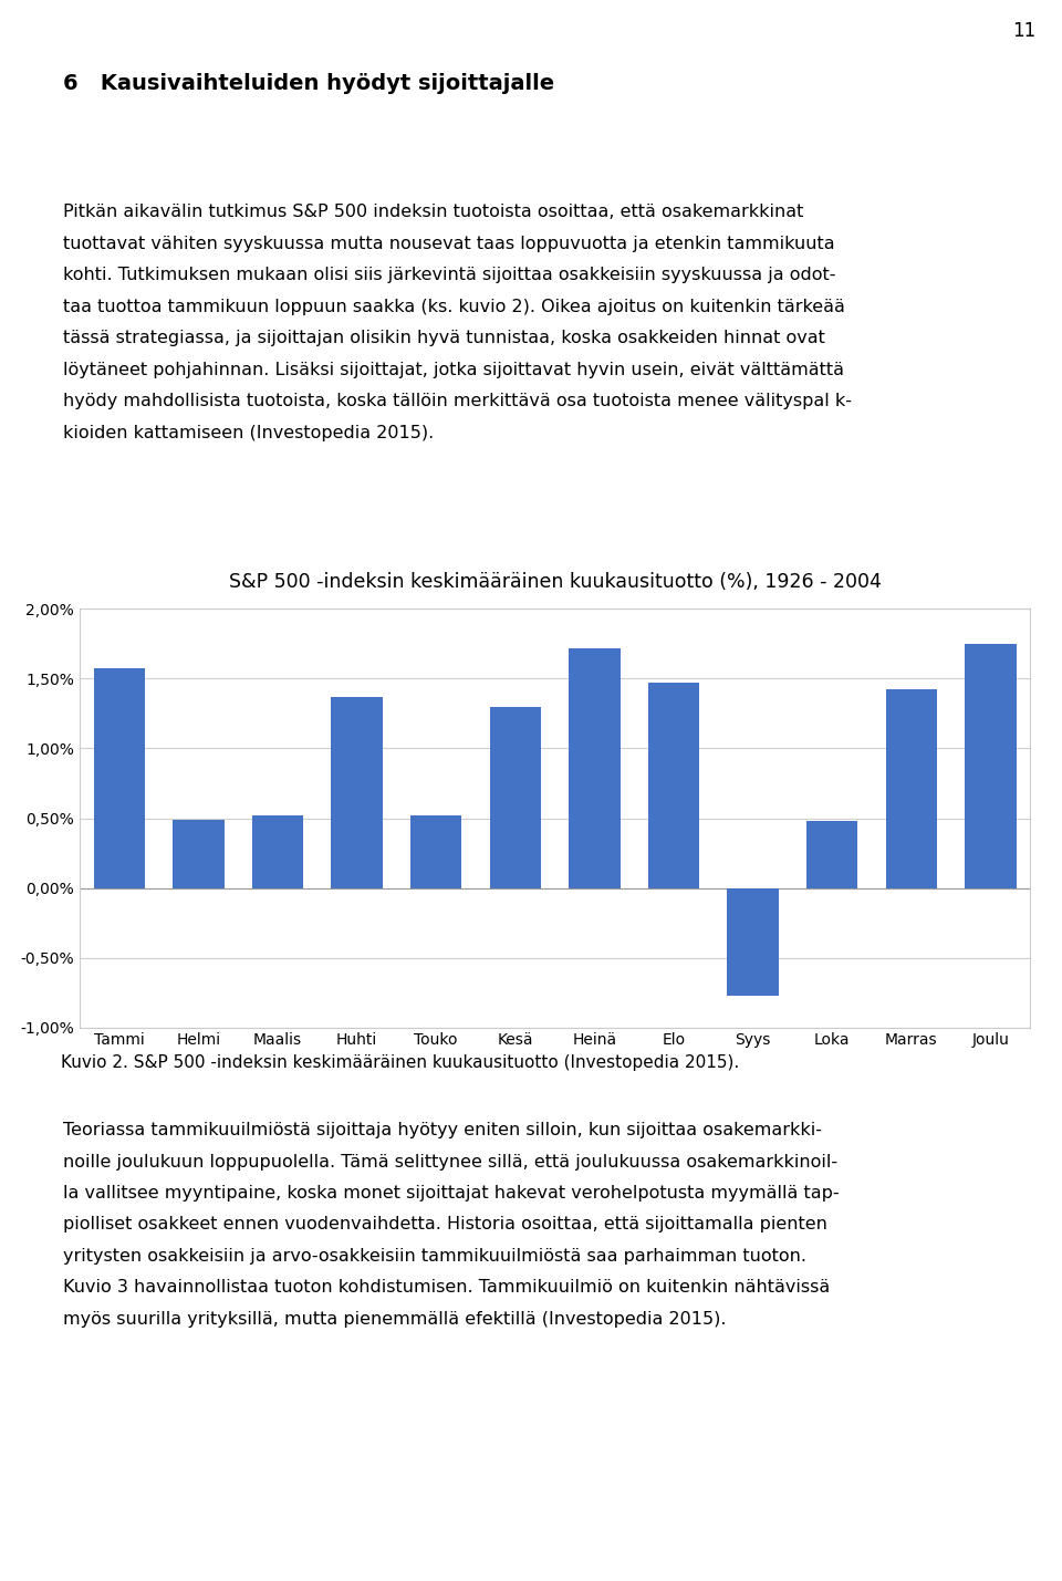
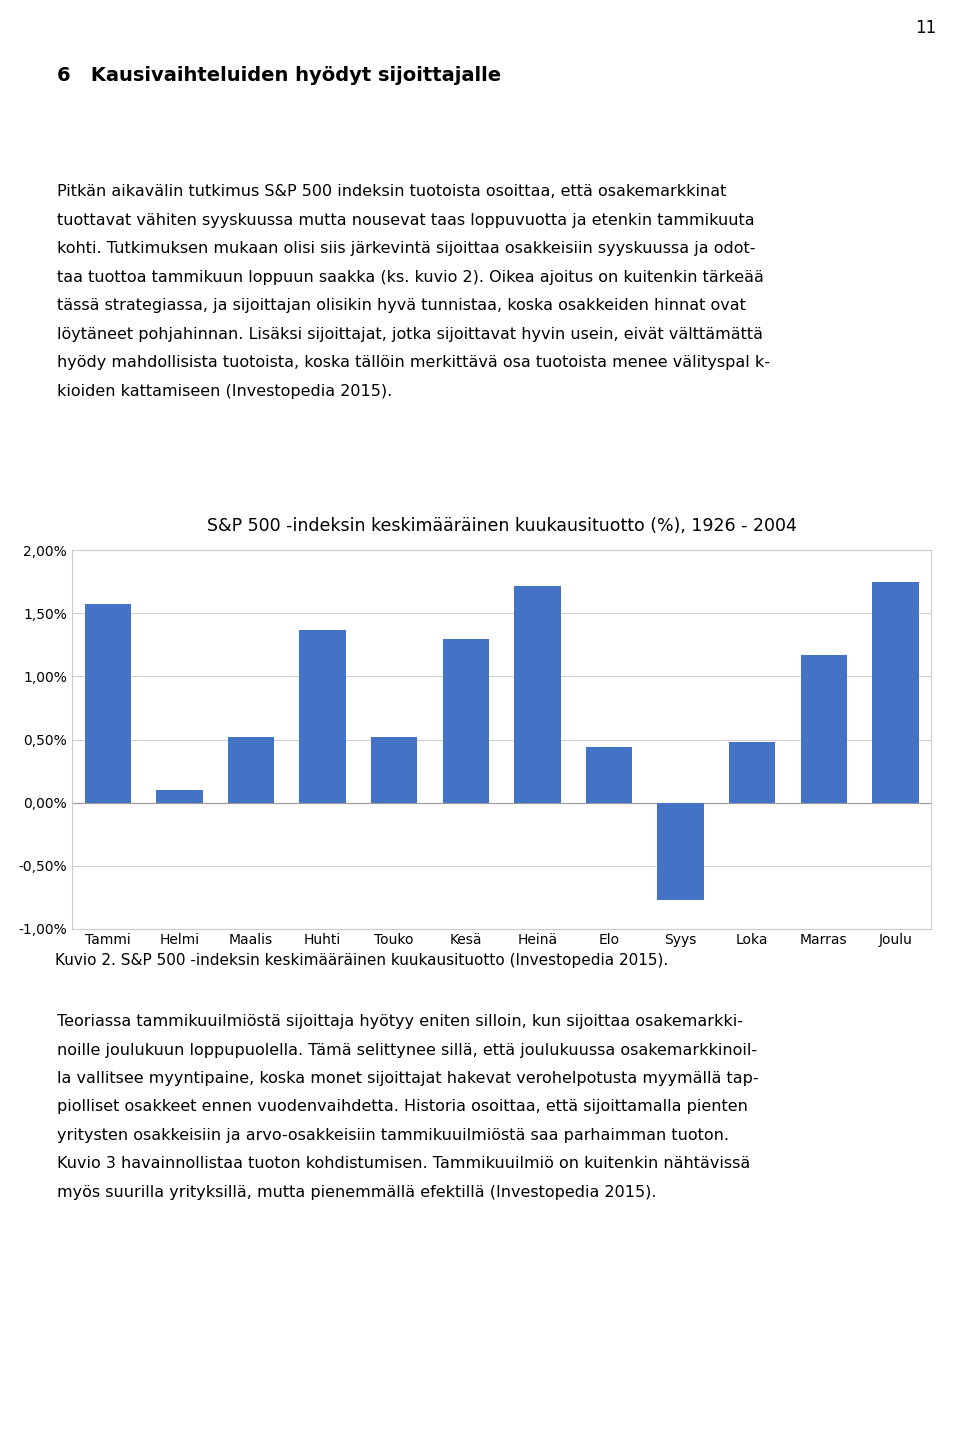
Helmi: 0,49% -> 0,10%
Elo: 1,47% -> 0,44%
Marras: 1,42% -> 1,17%
